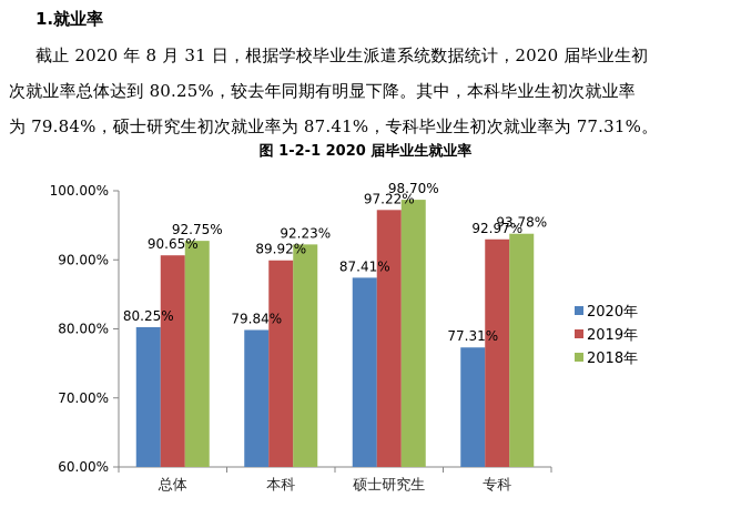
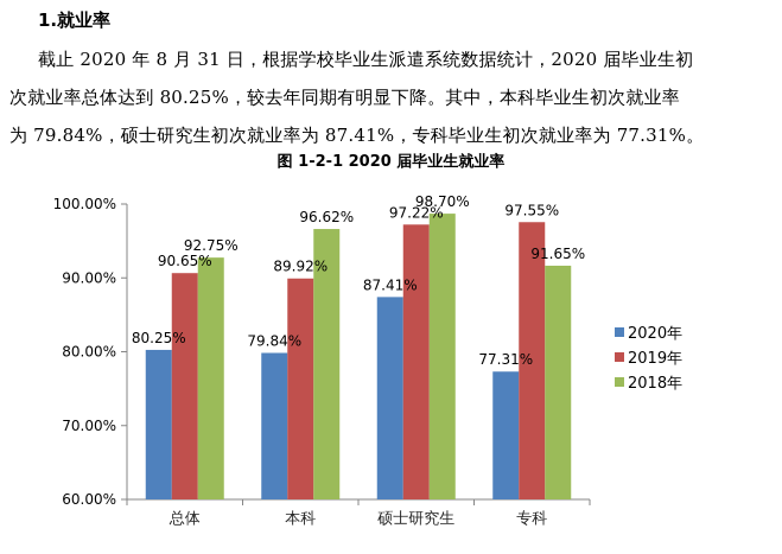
2018年/本科: 92.23% -> 96.62%
2019年/专科: 92.97% -> 97.55%
2018年/专科: 93.78% -> 91.65%
